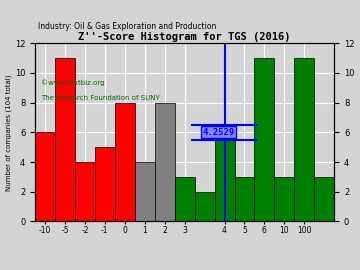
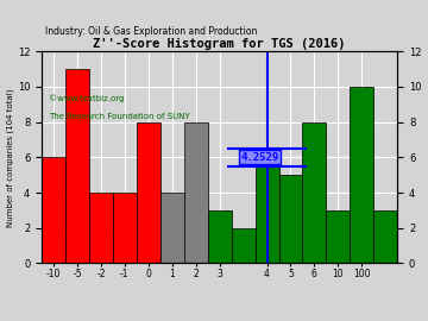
-1: 5 -> 4
5: 3 -> 5
6: 11 -> 8
100: 11 -> 10
